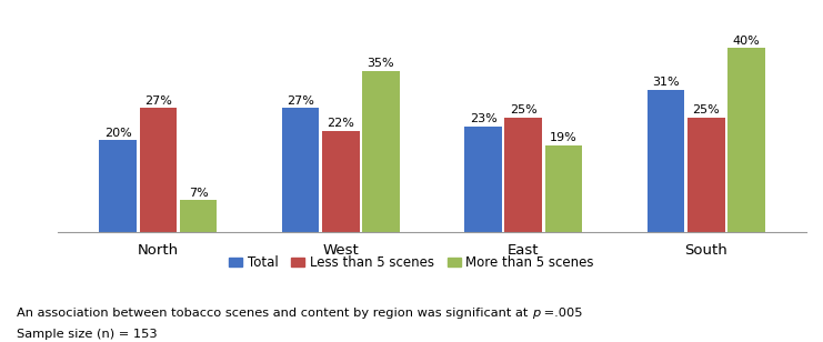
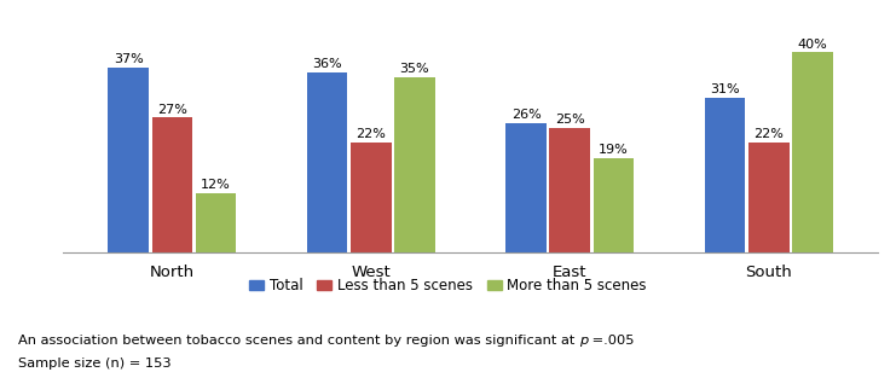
Total/North: 20% -> 37%
More than 5 scenes/North: 7% -> 12%
Total/West: 27% -> 36%
Total/East: 23% -> 26%
Less than 5 scenes/South: 25% -> 22%
